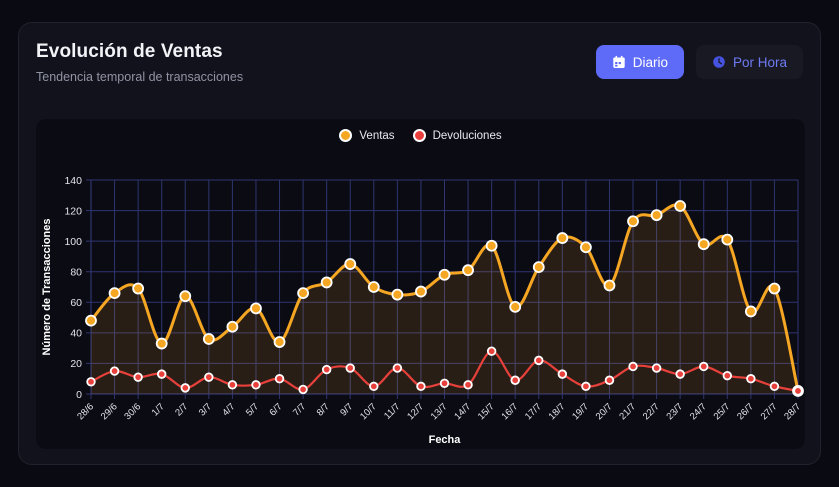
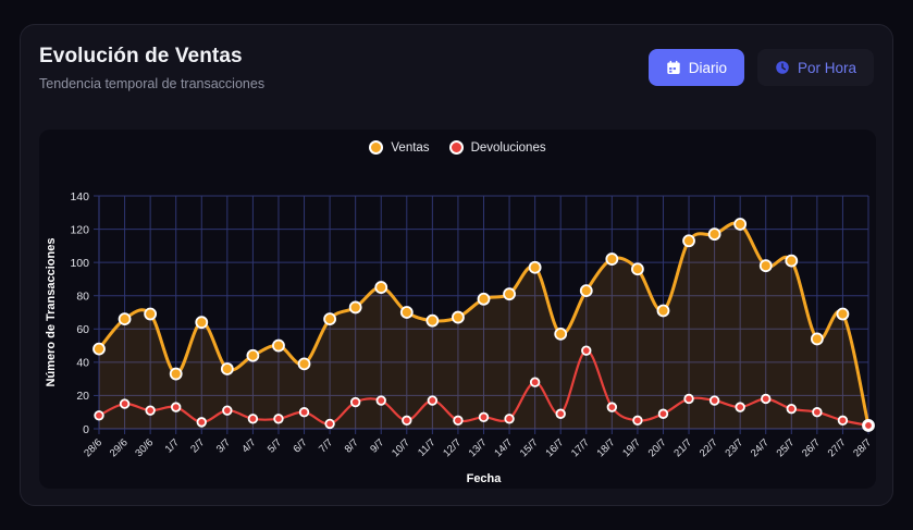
Ventas/5/7: 56 -> 50
Ventas/6/7: 34 -> 39
Devoluciones/17/7: 22 -> 47
